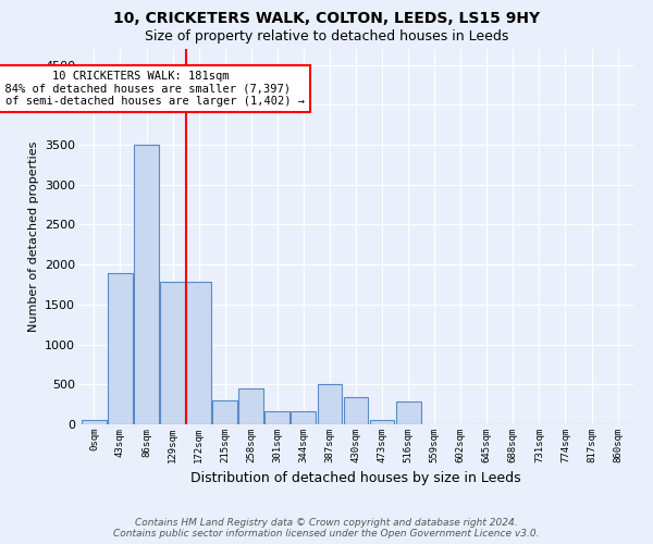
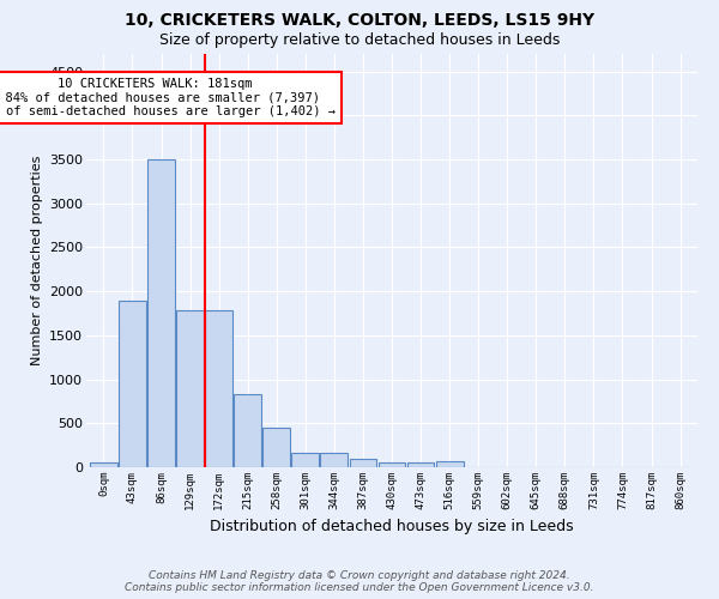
215sqm: 300 -> 830
387sqm: 500 -> 90
430sqm: 340 -> 60
516sqm: 280 -> 70
